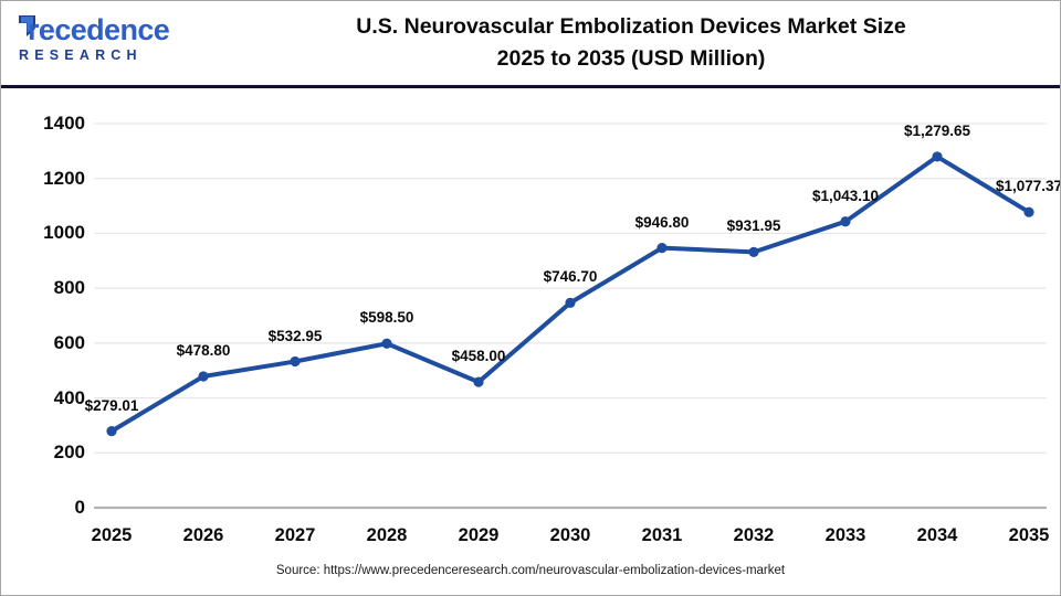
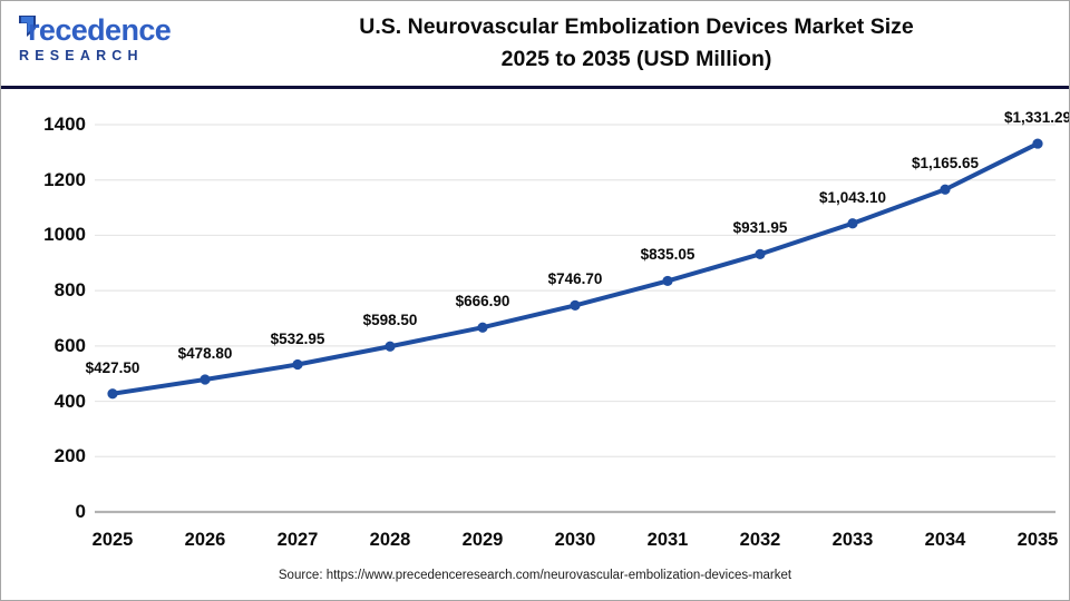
2025: $279.01 -> $427.50
2029: $458.00 -> $666.90
2031: $946.80 -> $835.05
2034: $1,279.65 -> $1,165.65
2035: $1,077.37 -> $1,331.29
